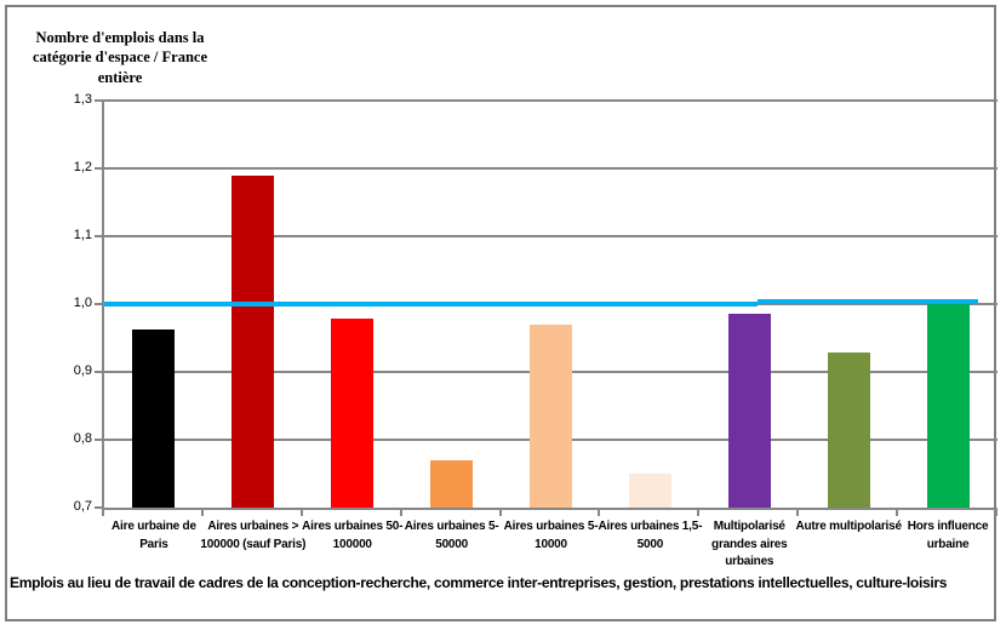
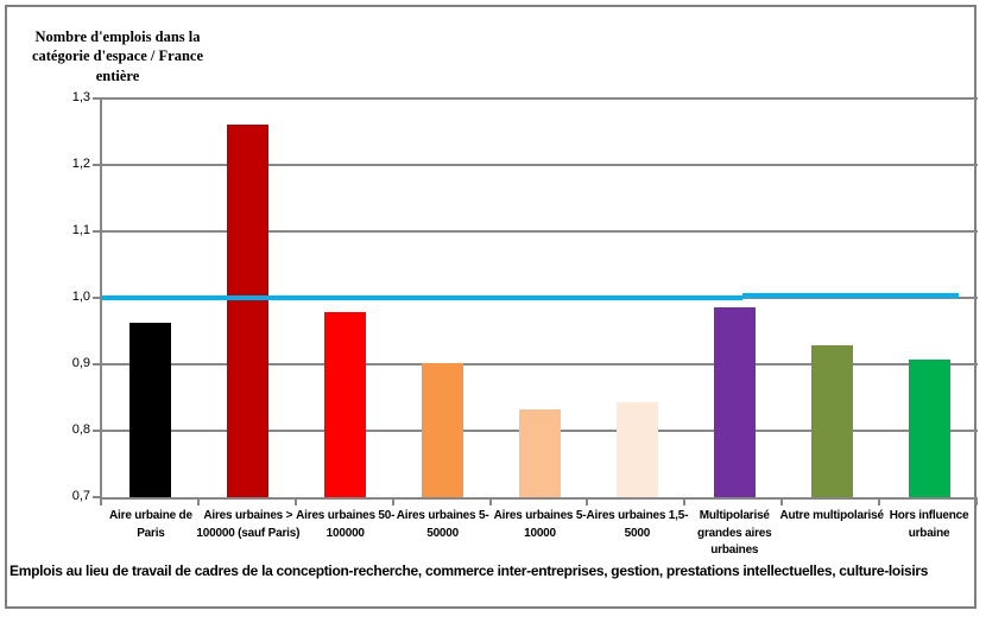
Aires urbaines > 100000 (sauf Paris): 1,19 -> 1,26
Aires urbaines 5-50000: 0,77 -> 0,90
Aires urbaines 5-10000: 0,97 -> 0,83
Aires urbaines 1,5-5000: 0,75 -> 0,84
Hors influence urbaine: 1,00 -> 0,91
